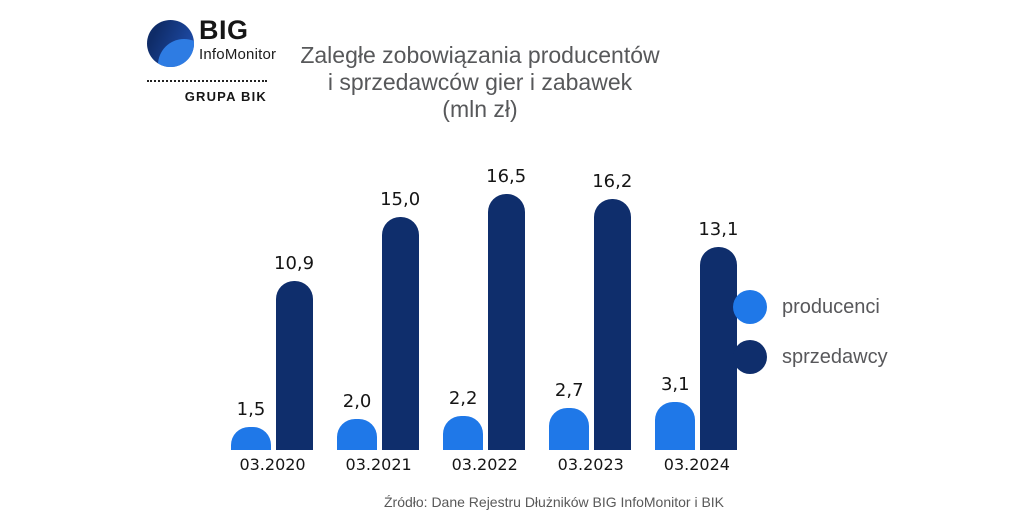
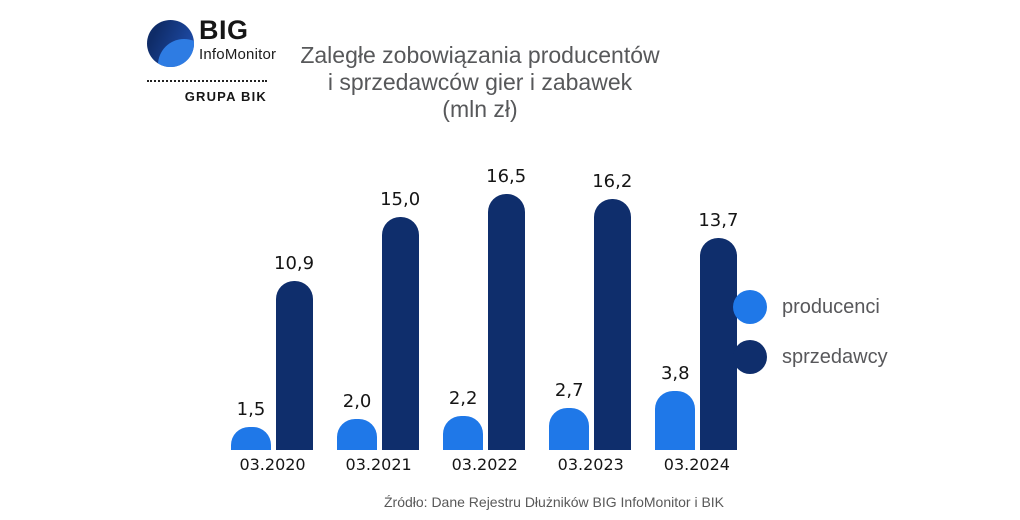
producenci/03.2024: 3,1 -> 3,8
sprzedawcy/03.2024: 13,1 -> 13,7
